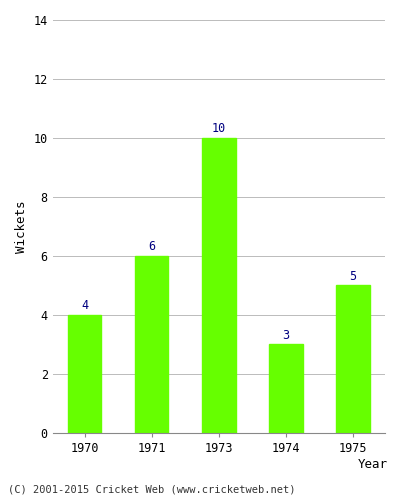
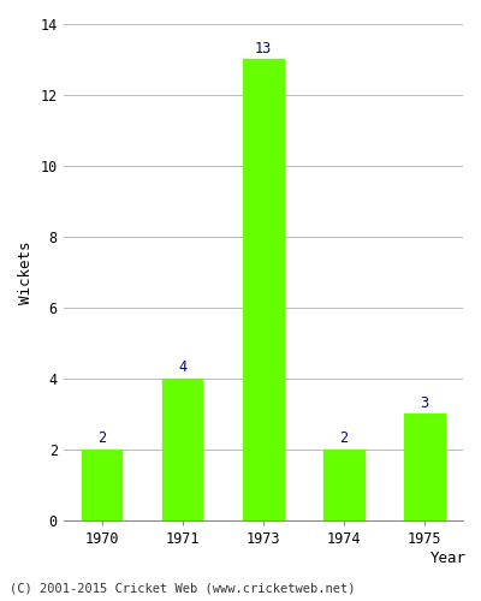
1970: 4 -> 2
1971: 6 -> 4
1973: 10 -> 13
1974: 3 -> 2
1975: 5 -> 3
